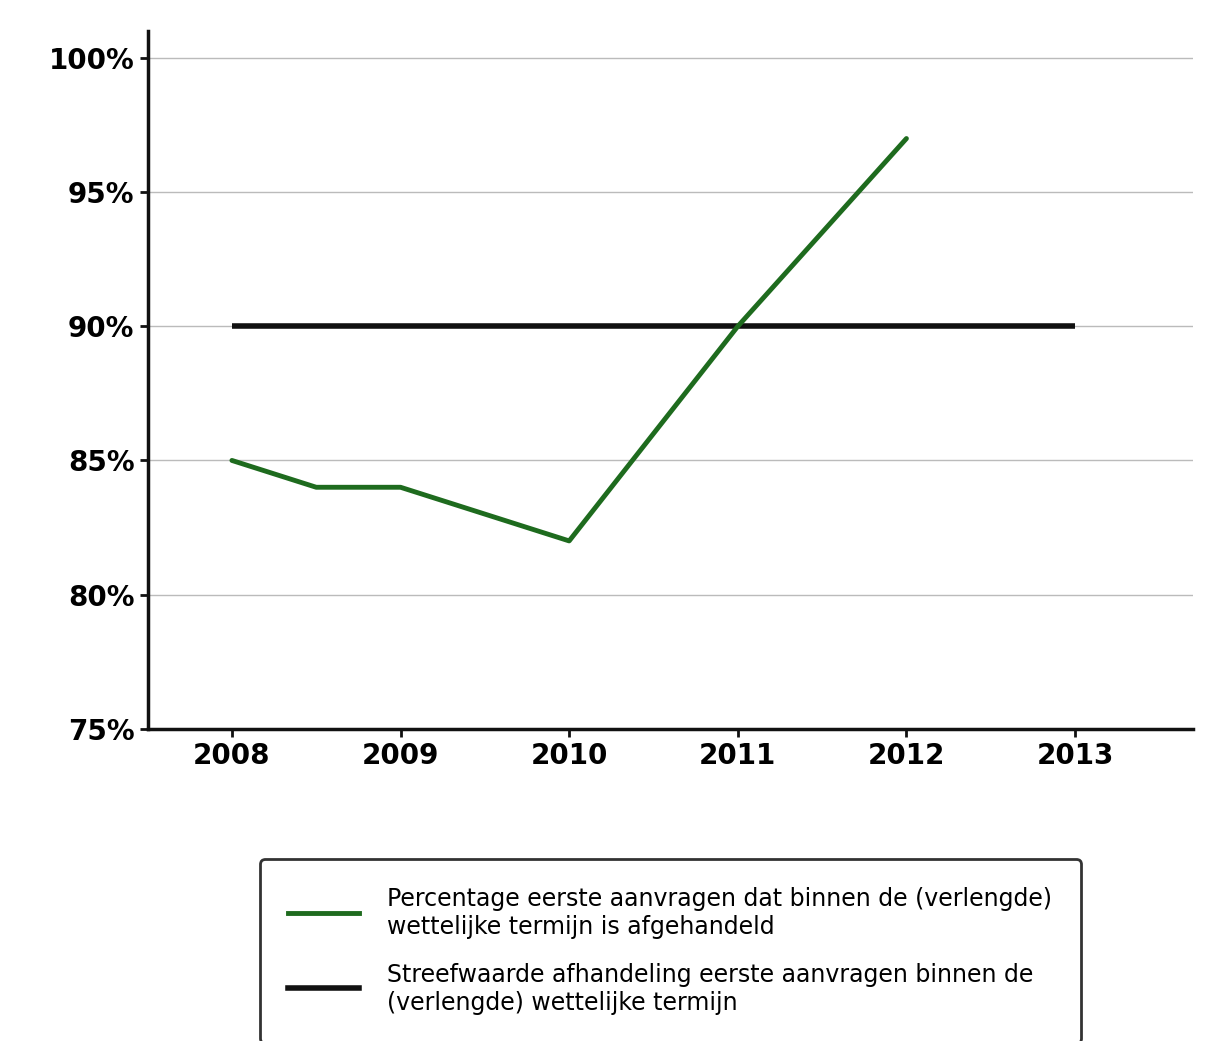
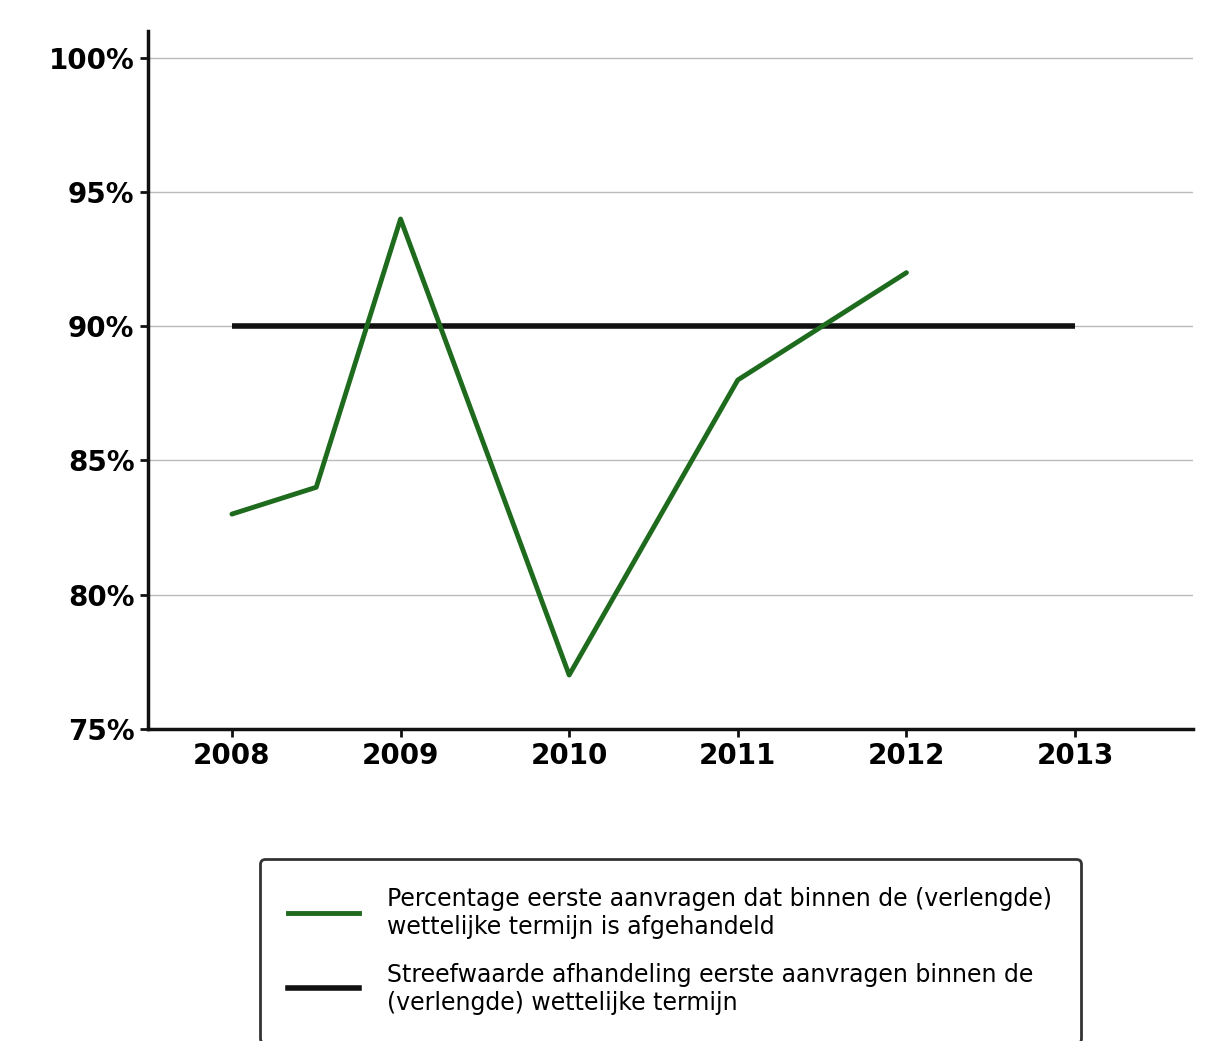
2008: 85% -> 83%
2009: 84% -> 94%
2010: 82% -> 77%
2011: 90% -> 88%
2012: 97% -> 92%
